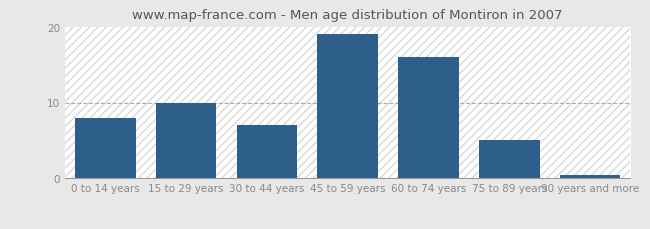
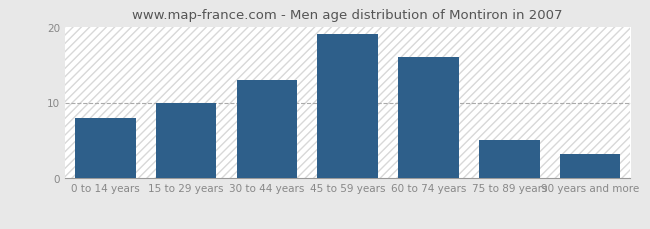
30 to 44 years: 7.0 -> 13.0
90 years and more: 0.5 -> 3.2
